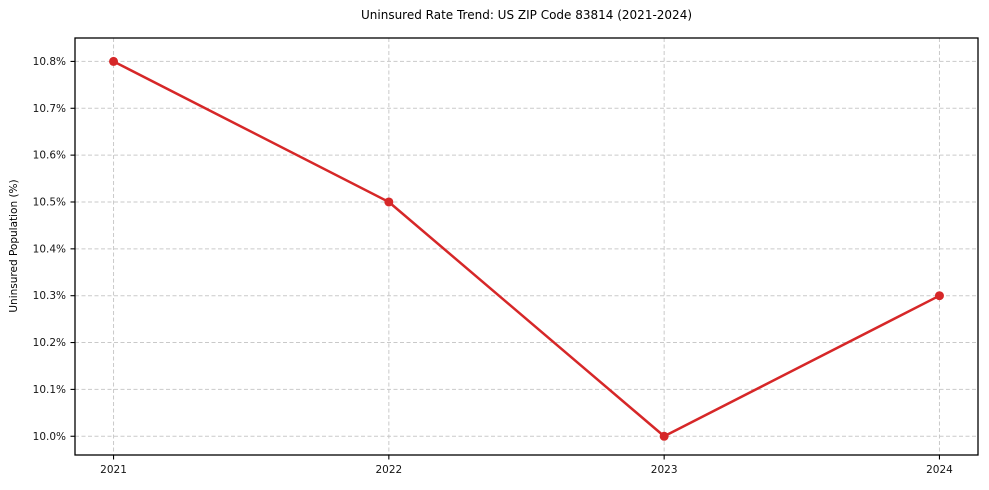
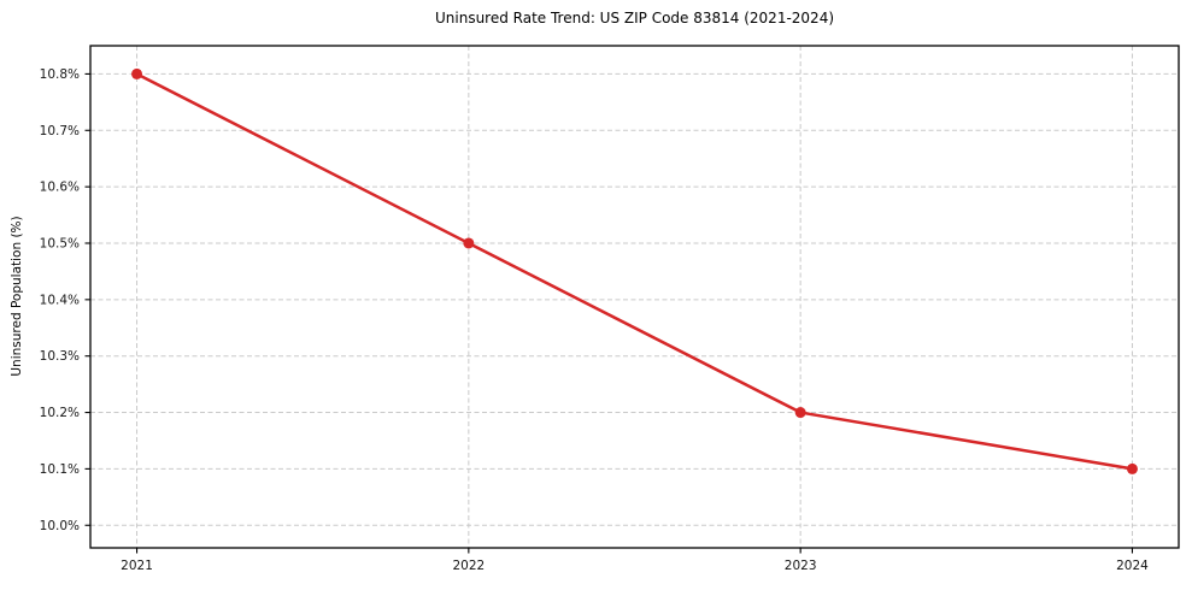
2023: 10.0% -> 10.2%
2024: 10.3% -> 10.1%
